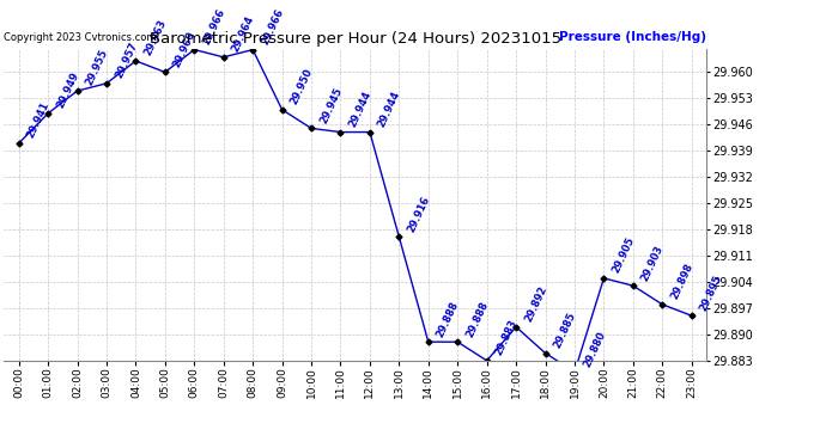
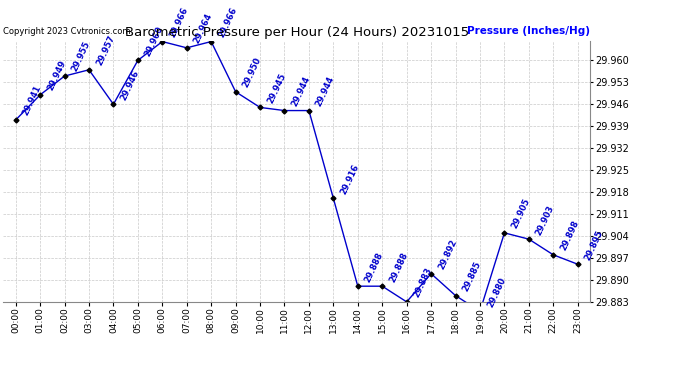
04:00: 29.963 -> 29.946
